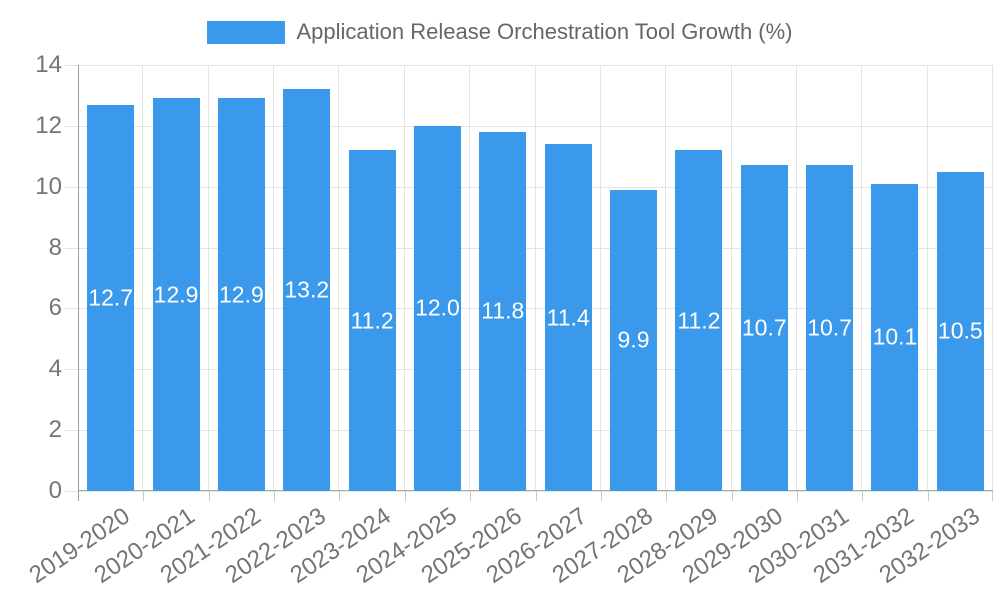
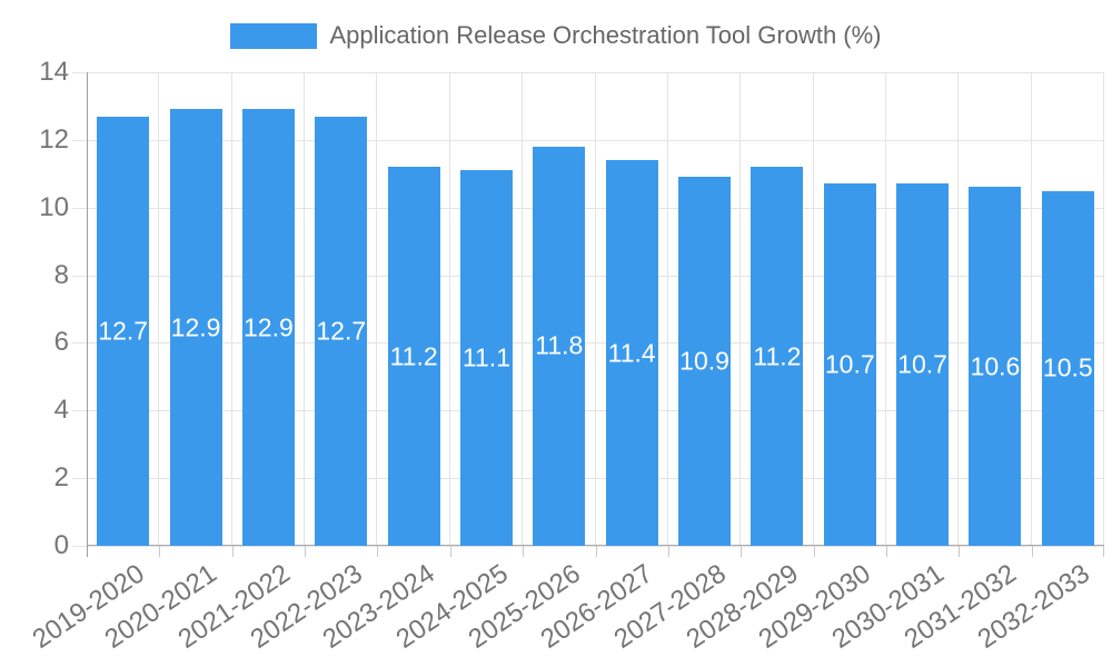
2022-2023: 13.2 -> 12.7
2024-2025: 12.0 -> 11.1
2027-2028: 9.9 -> 10.9
2031-2032: 10.1 -> 10.6
